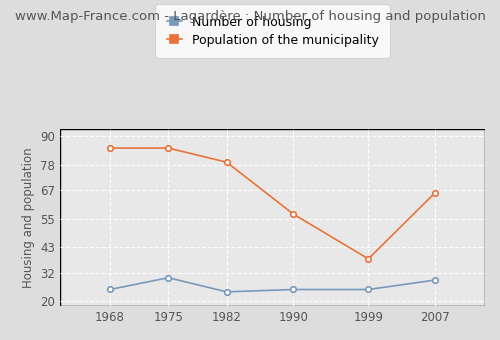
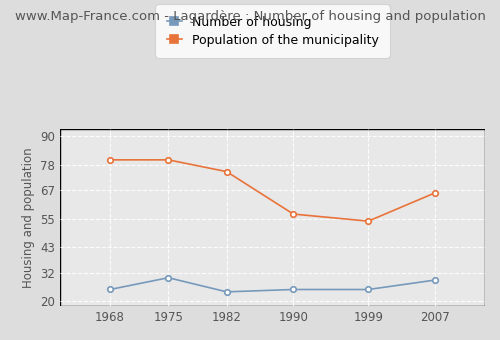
Population of the municipality/1968: 85 -> 80
Population of the municipality/1975: 85 -> 80
Population of the municipality/1982: 79 -> 75
Population of the municipality/1999: 38 -> 54
